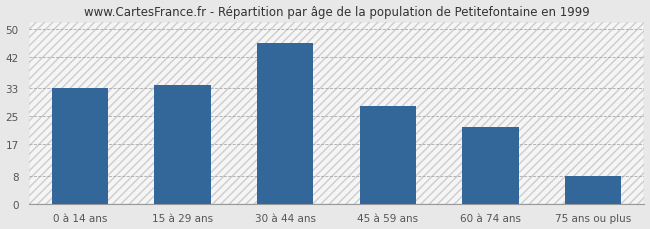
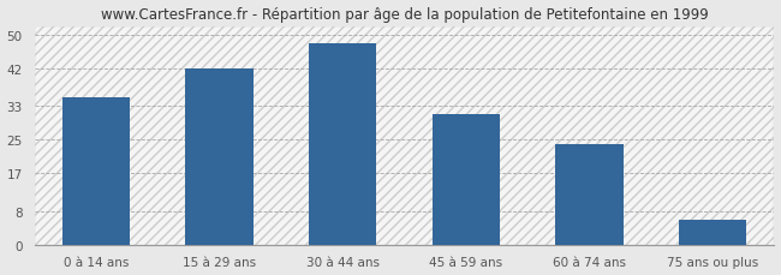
0 à 14 ans: 33 -> 35
15 à 29 ans: 34 -> 42
30 à 44 ans: 46 -> 48
45 à 59 ans: 28 -> 31
60 à 74 ans: 22 -> 24
75 ans ou plus: 8 -> 6
